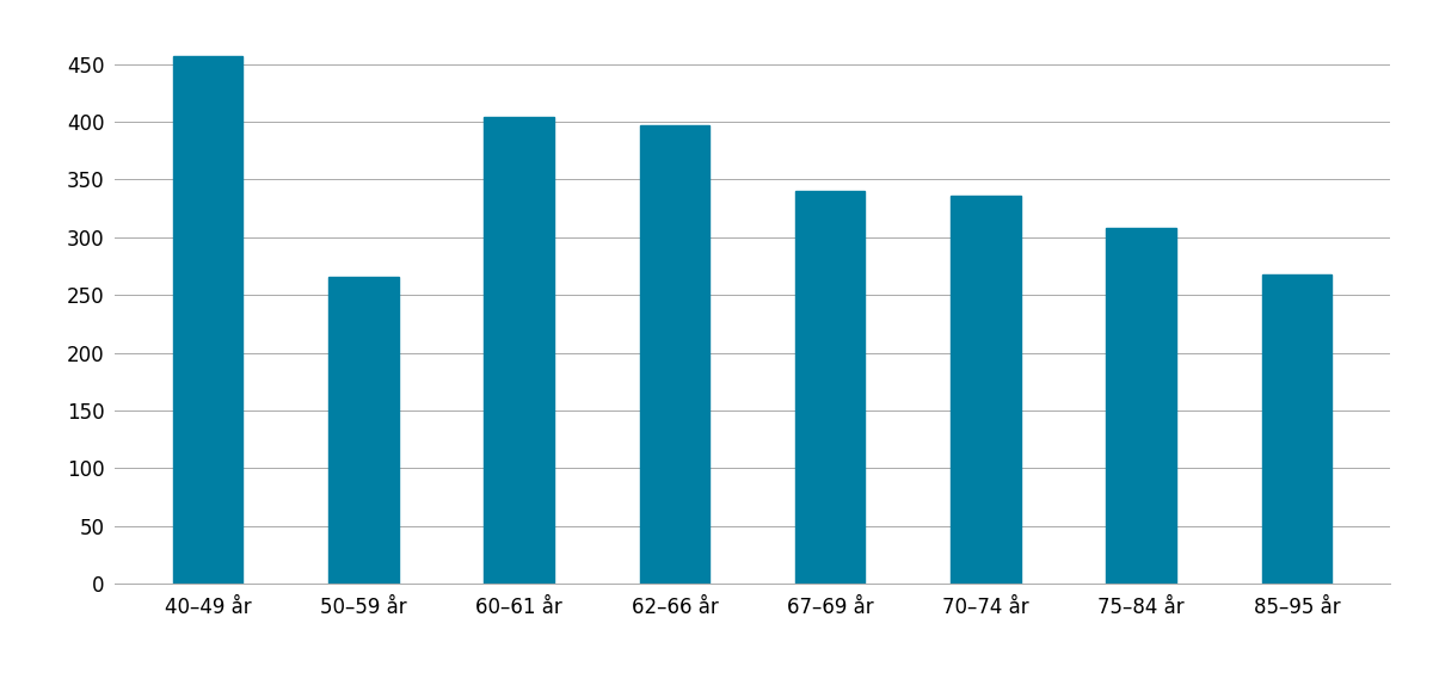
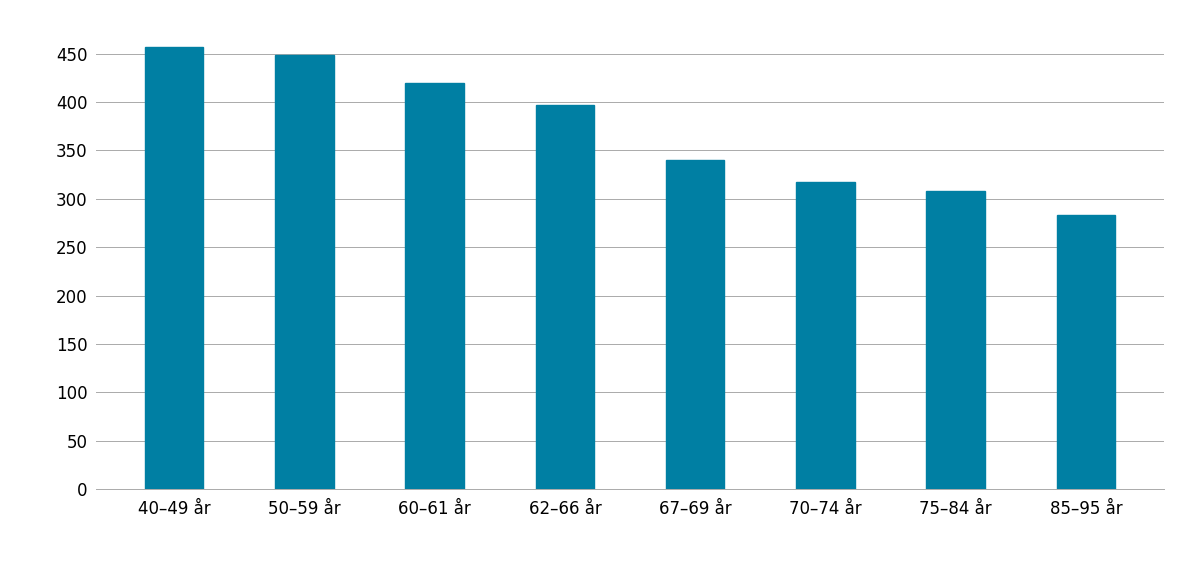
50–59 år: 266 -> 448
60–61 år: 404 -> 420
70–74 år: 336 -> 317
85–95 år: 268 -> 283
